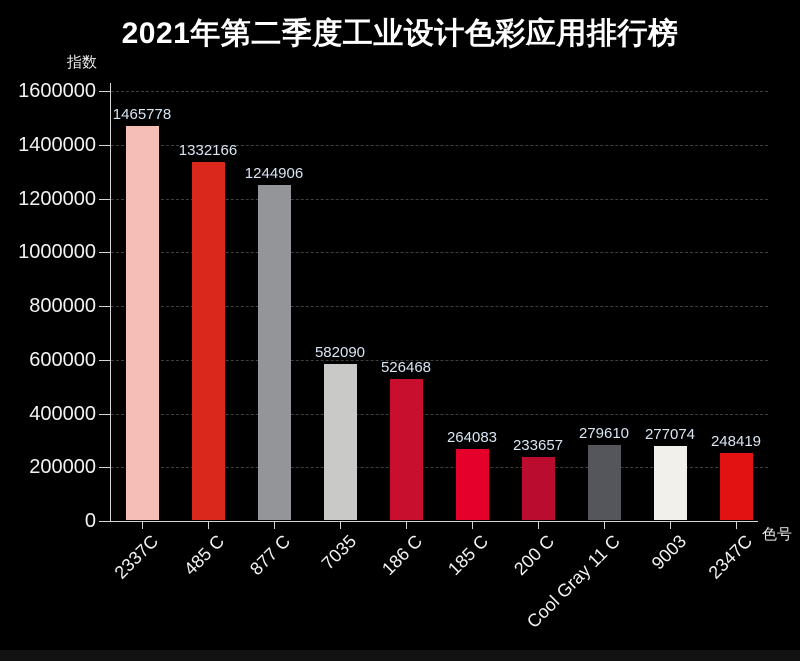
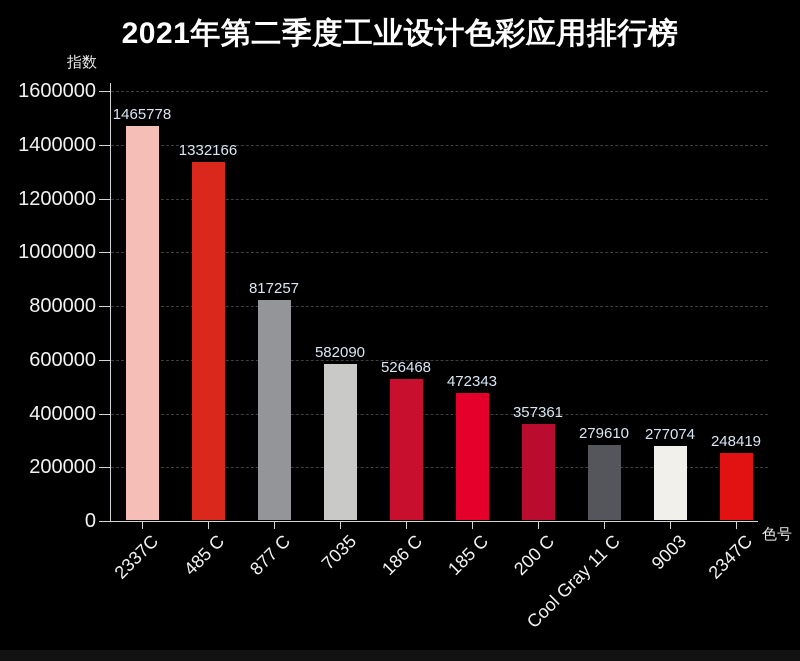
877 C: 1244906 -> 817257
185 C: 264083 -> 472343
200 C: 233657 -> 357361
